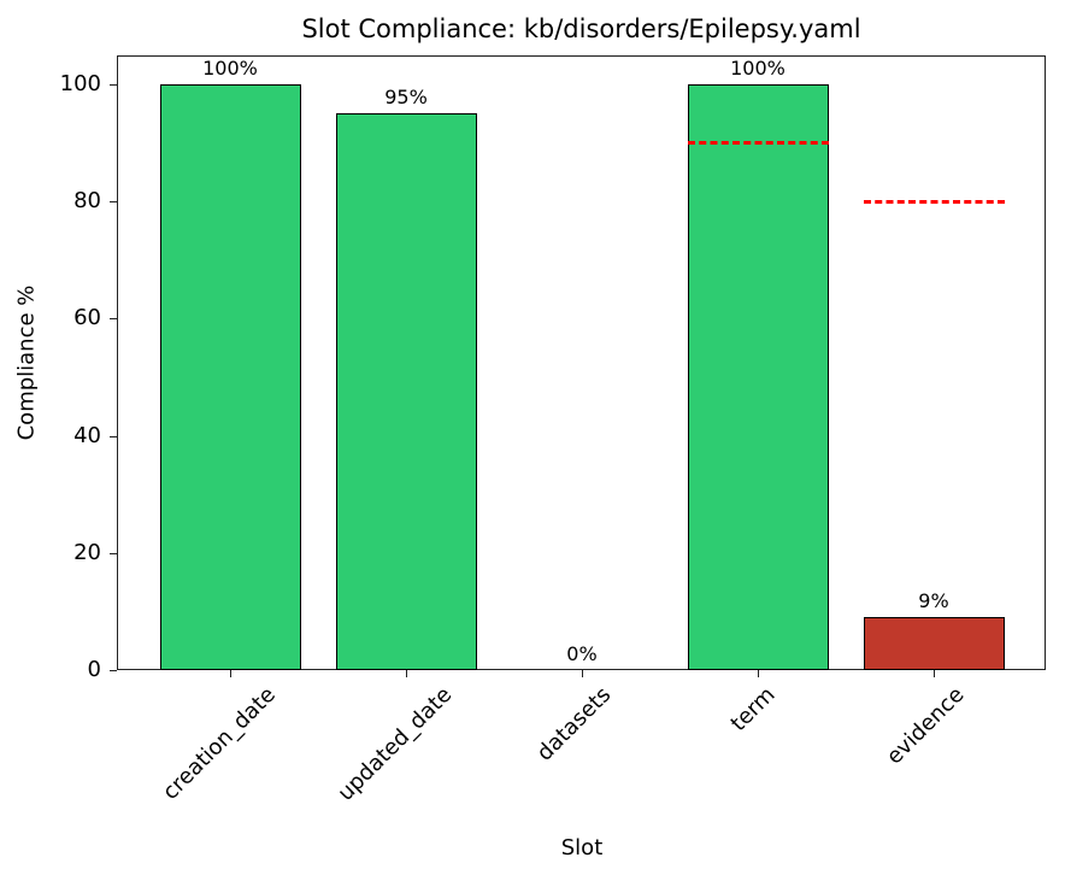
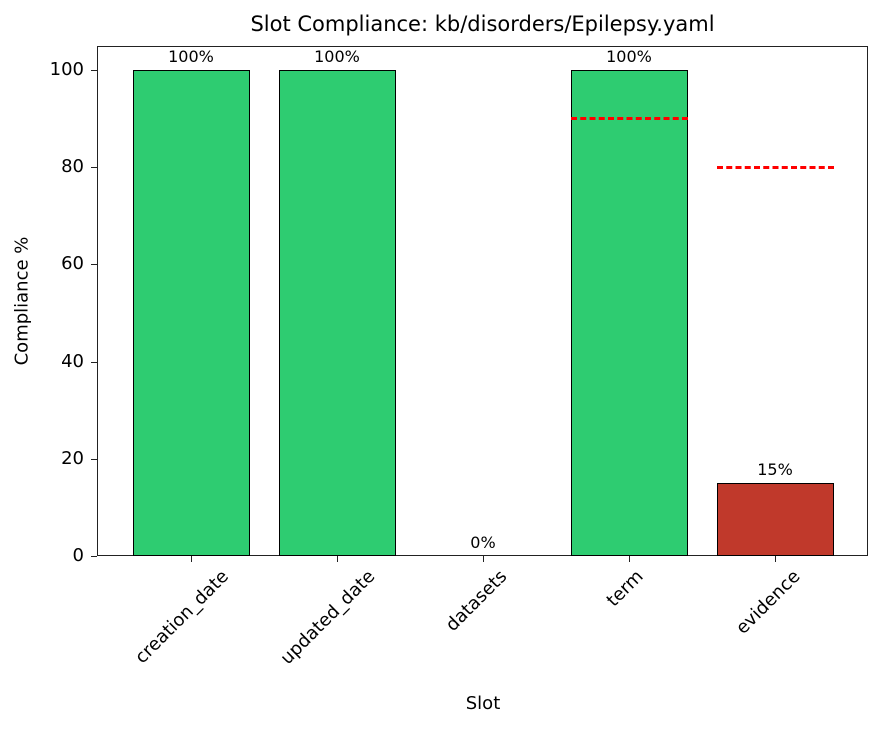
updated_date: 95% -> 100%
evidence: 9% -> 15%
